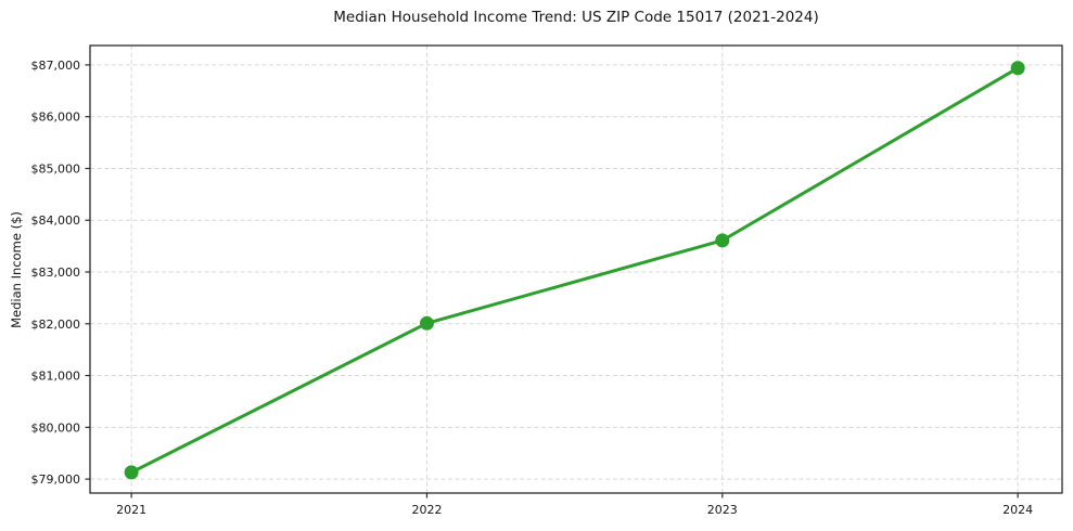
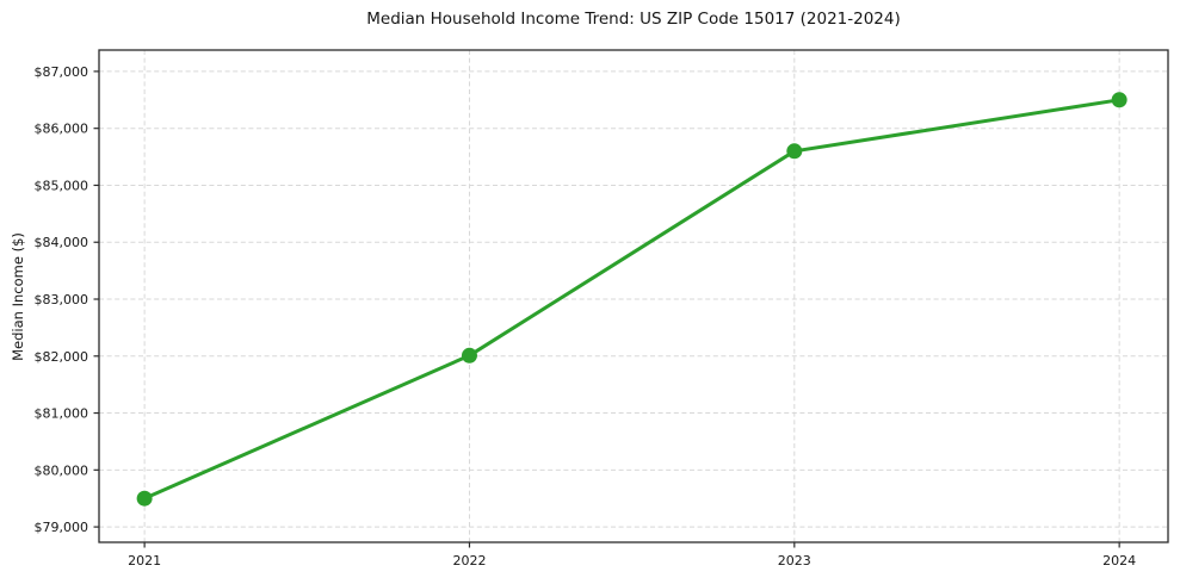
2021: $79100 -> $79500
2023: $83600 -> $85600
2024: $86900 -> $86500
